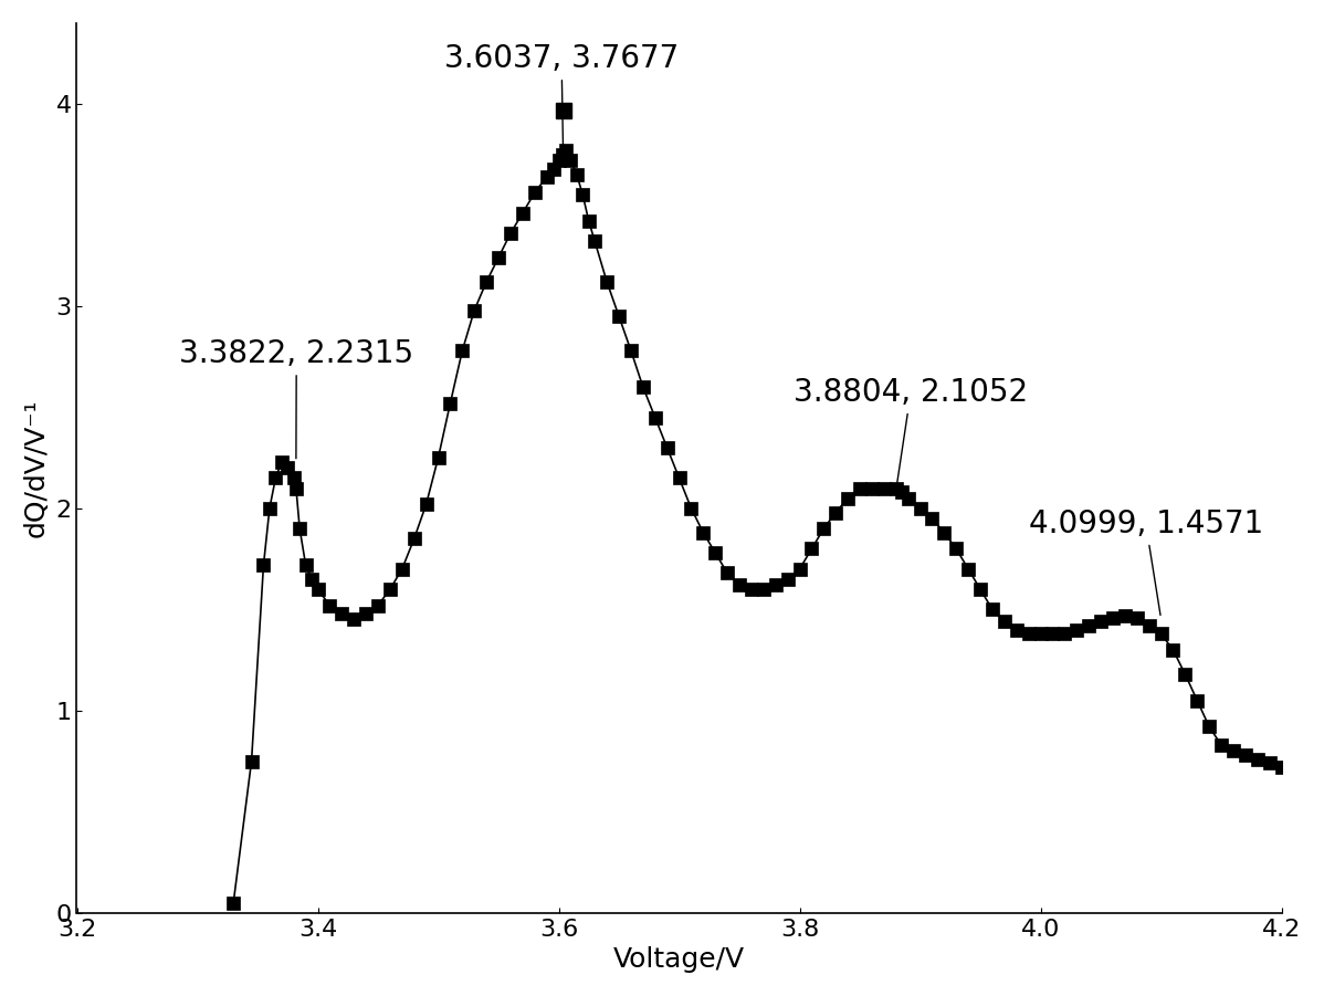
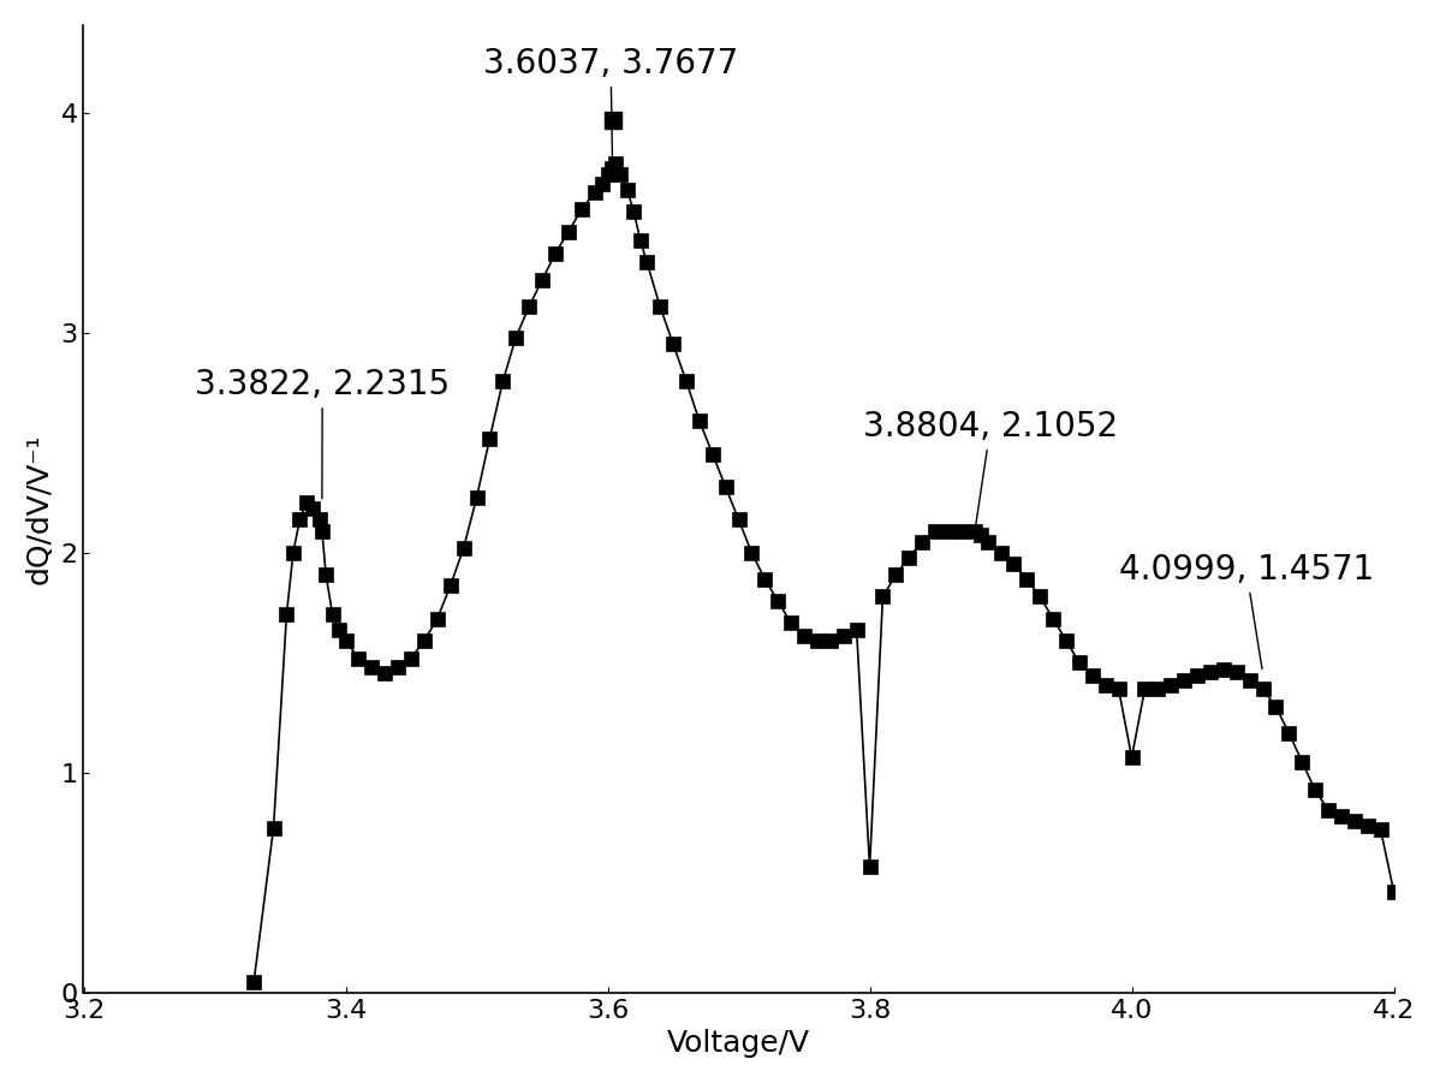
3.8: 1.70 -> 0.57
4.0: 1.38 -> 1.07
4.2: 0.72 -> 0.46
